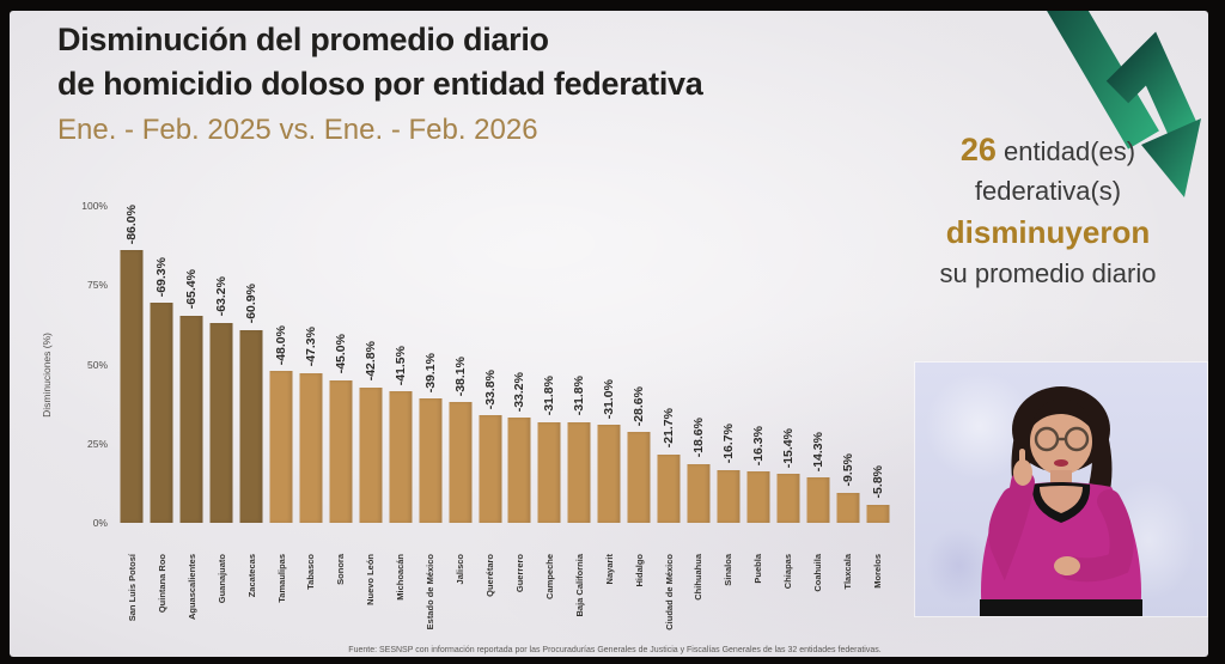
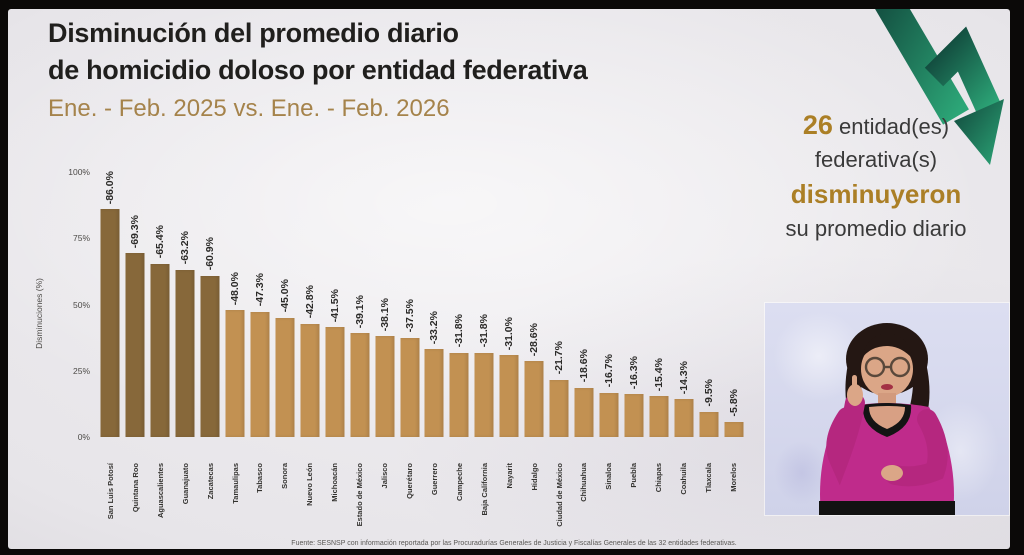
Querétaro: -33.8% -> -37.5%
